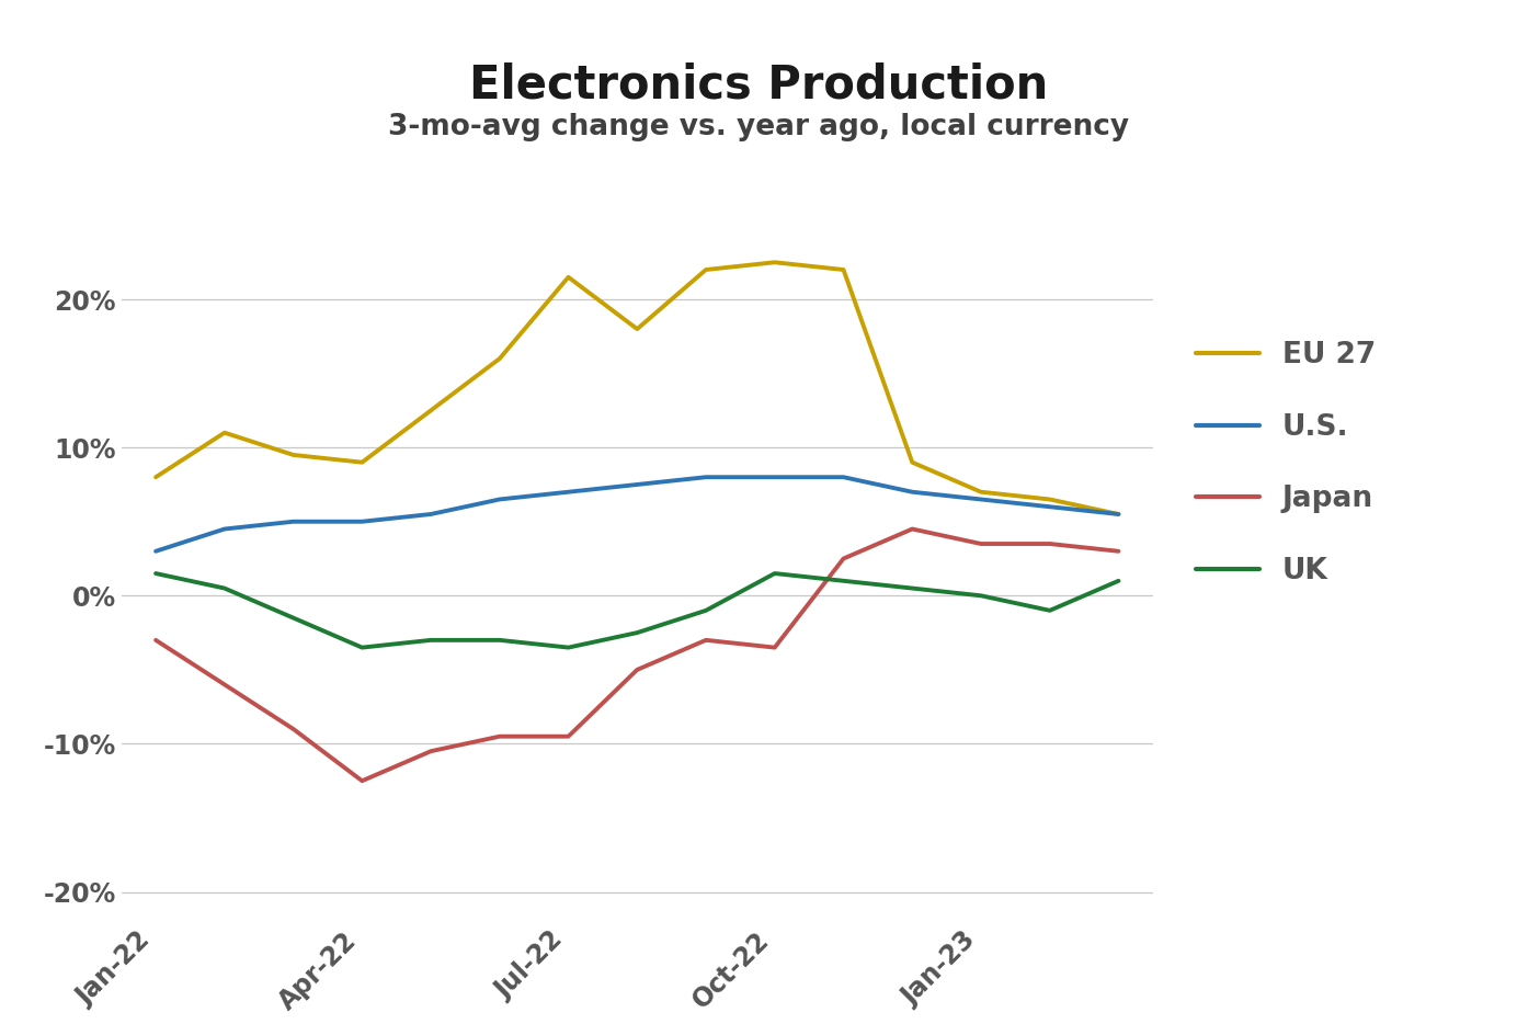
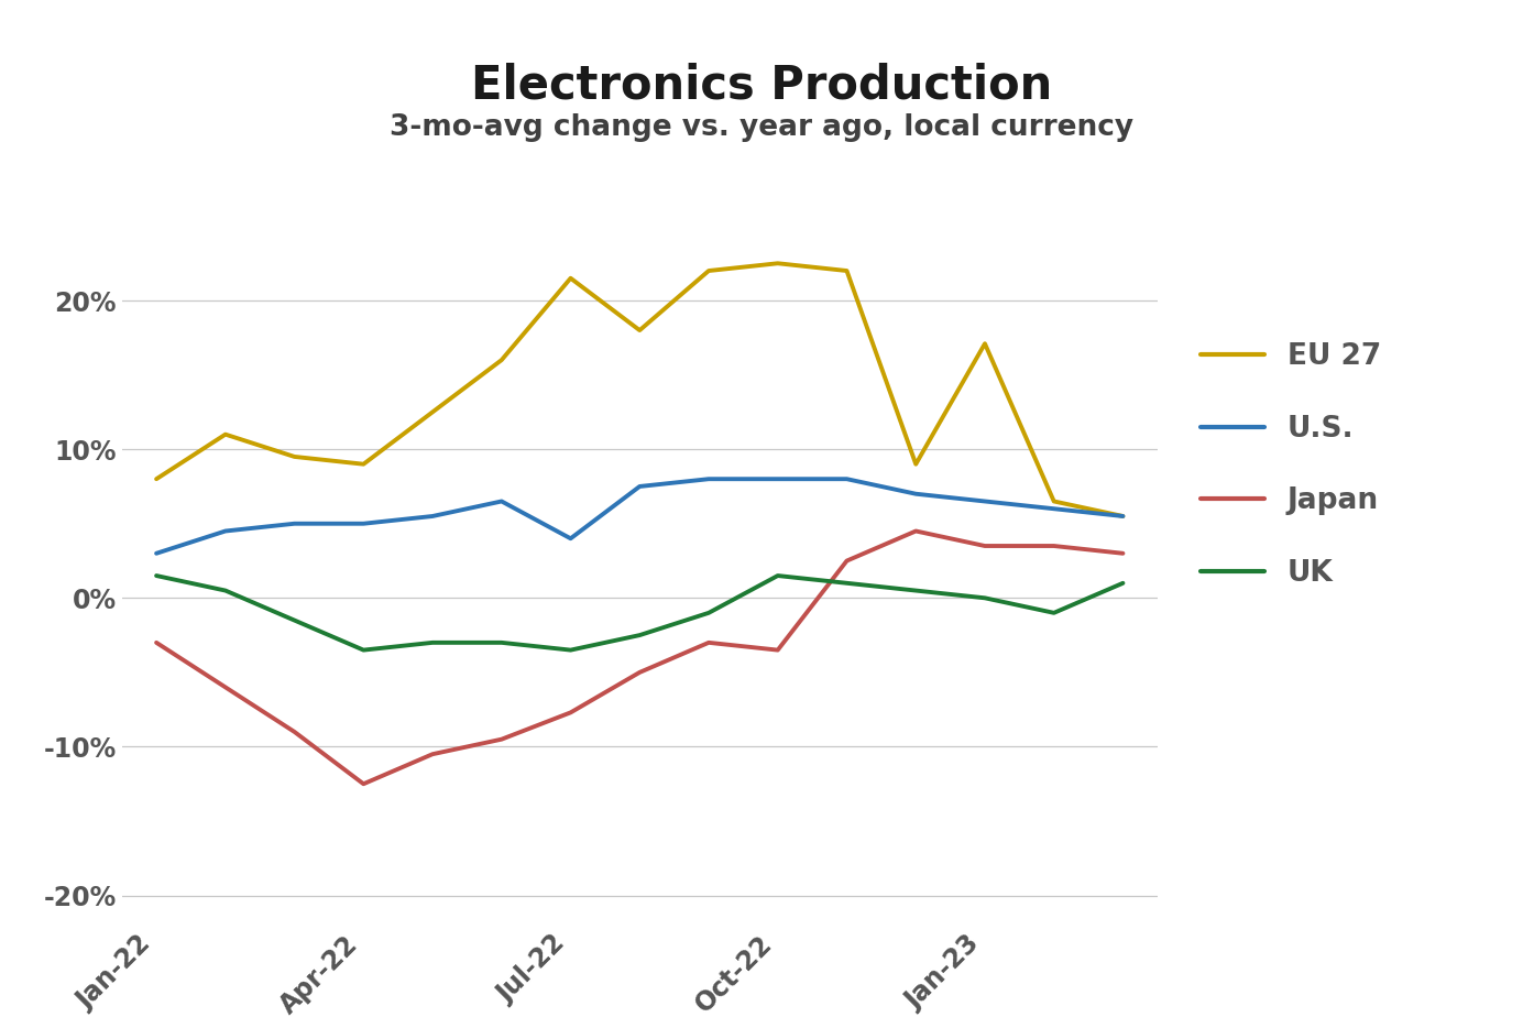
U.S./Jul-22: 7.0% -> 4.0%
Japan/Jul-22: -9.5% -> -7.7%
EU 27/Jan-23: 7.0% -> 17.1%
